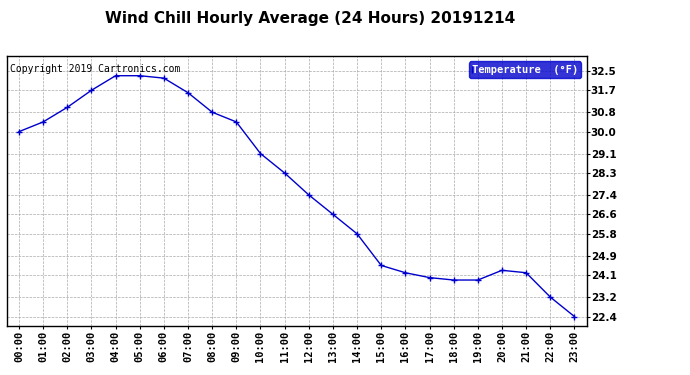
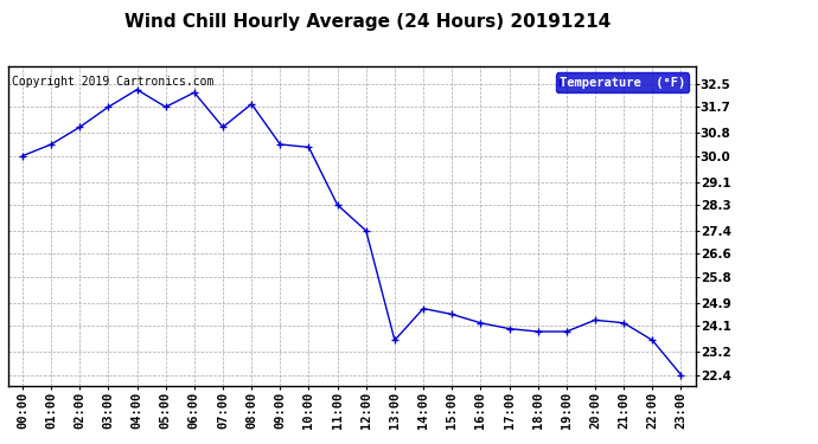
05:00: 32.3 -> 31.7
07:00: 31.6 -> 31.0
08:00: 30.8 -> 31.8
10:00: 29.1 -> 30.3
13:00: 26.6 -> 23.6
14:00: 25.8 -> 24.7
22:00: 23.2 -> 23.6
